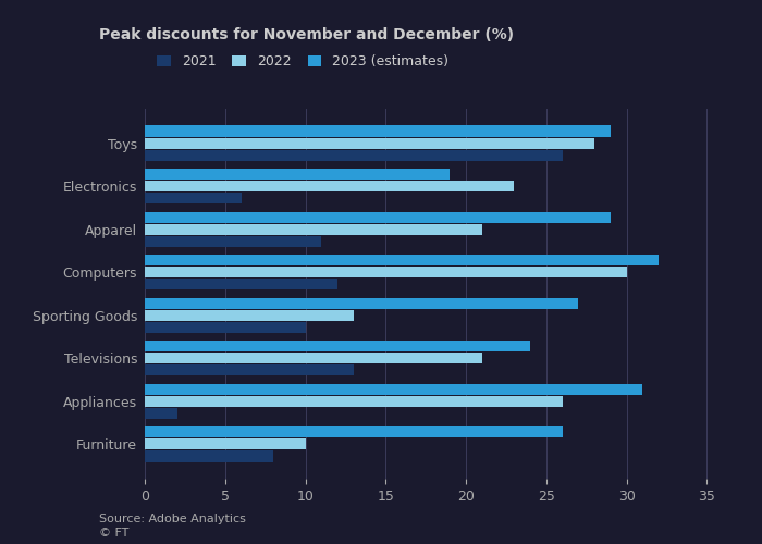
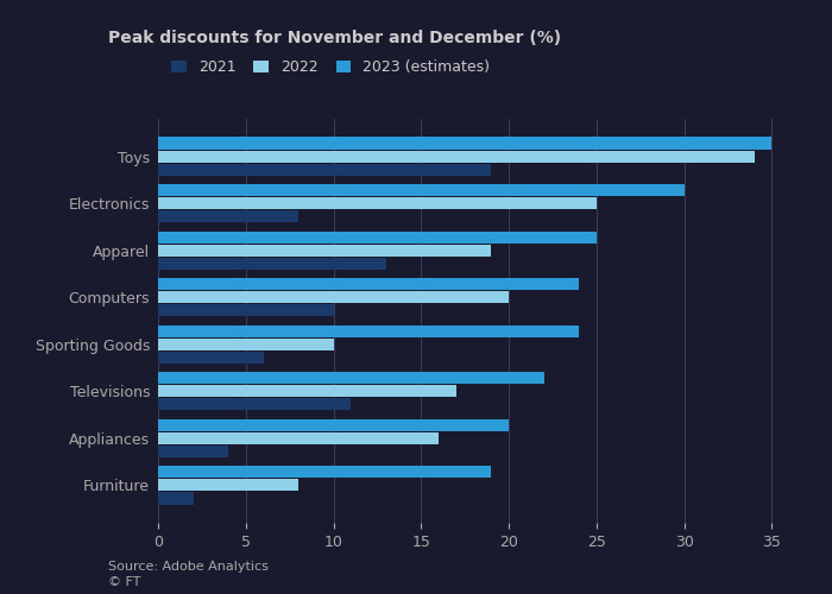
2023 (estimates)/Toys: 29 -> 35
2022/Toys: 28 -> 34
2021/Toys: 26 -> 19
2023 (estimates)/Electronics: 19 -> 30
2022/Electronics: 23 -> 25
2021/Electronics: 6 -> 8
2023 (estimates)/Apparel: 29 -> 25
2022/Apparel: 21 -> 19
2021/Apparel: 11 -> 13
2023 (estimates)/Computers: 32 -> 24
2022/Computers: 30 -> 20
2021/Computers: 12 -> 10
2023 (estimates)/Sporting Goods: 27 -> 24
2022/Sporting Goods: 13 -> 10
2021/Sporting Goods: 10 -> 6
2023 (estimates)/Televisions: 24 -> 22
2022/Televisions: 21 -> 17
2021/Televisions: 13 -> 11
2023 (estimates)/Appliances: 31 -> 20
2022/Appliances: 26 -> 16
2021/Appliances: 2 -> 4
2023 (estimates)/Furniture: 26 -> 19
2022/Furniture: 10 -> 8
2021/Furniture: 8 -> 2
